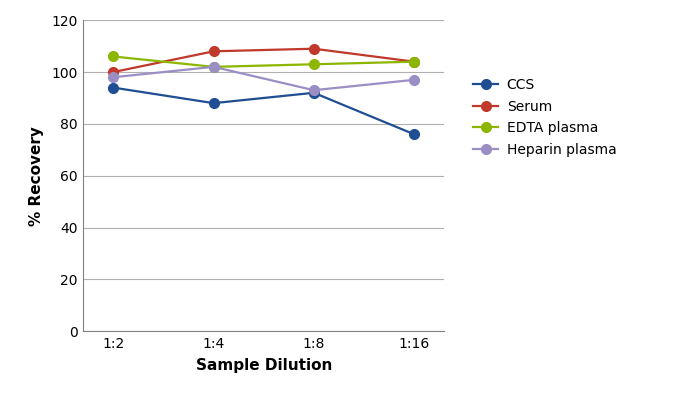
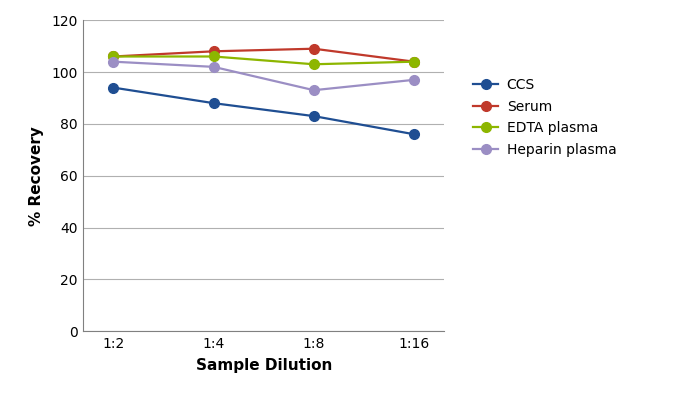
Serum/1:2: 100 -> 106
Heparin plasma/1:2: 98 -> 104
EDTA plasma/1:4: 102 -> 106
CCS/1:8: 92 -> 83
